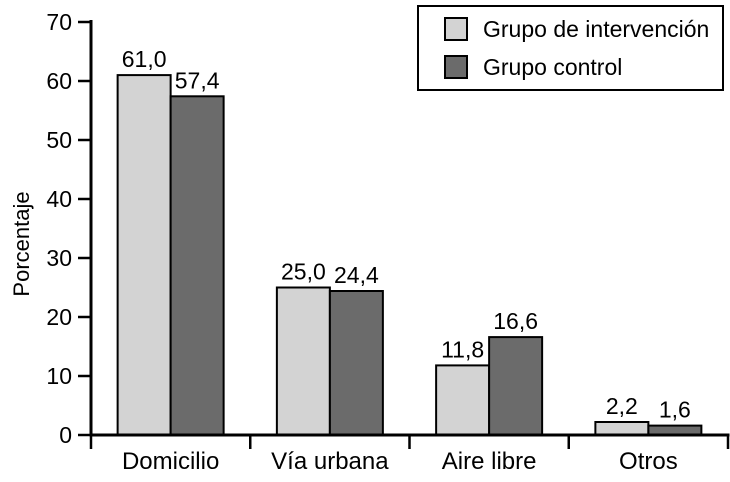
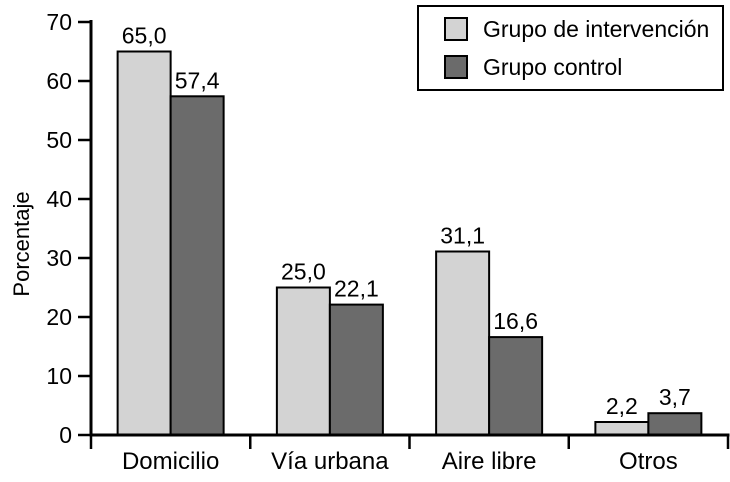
Grupo de intervención/Domicilio: 61,0 -> 65,0
Grupo control/Vía urbana: 24,4 -> 22,1
Grupo de intervención/Aire libre: 11,8 -> 31,1
Grupo control/Otros: 1,6 -> 3,7
